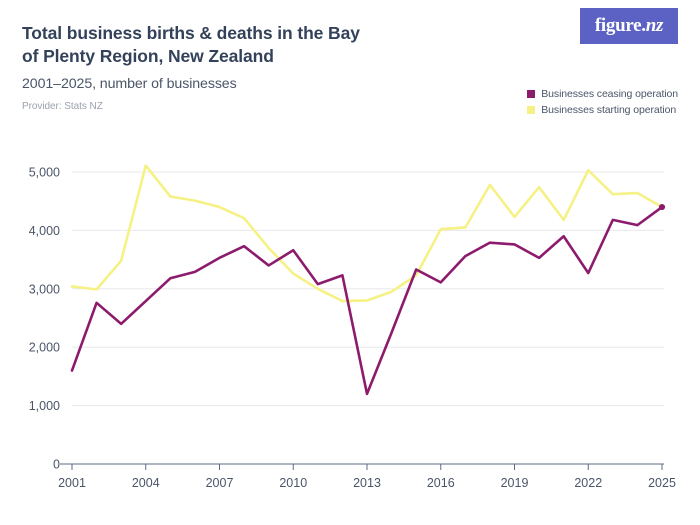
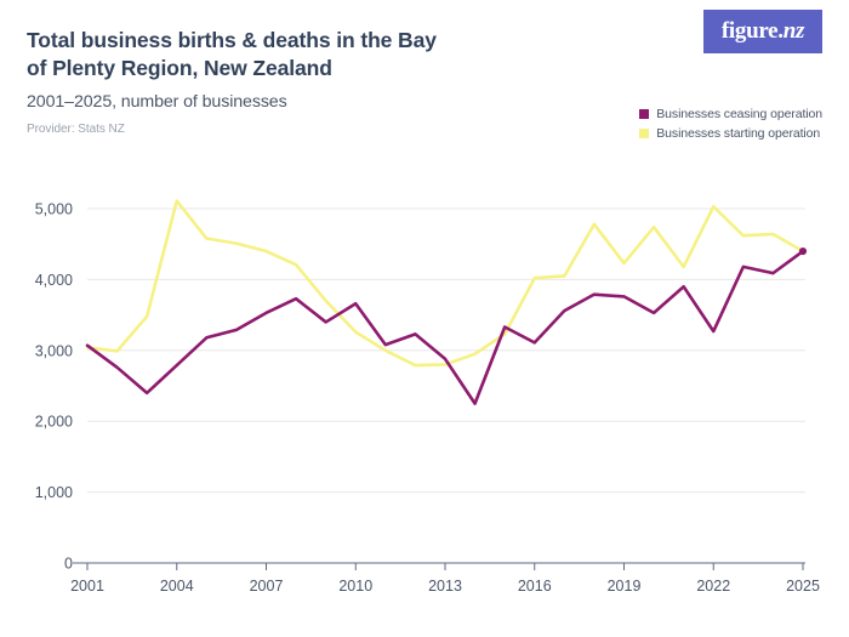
Businesses ceasing operation/2001: 1600 -> 3100
Businesses ceasing operation/2013: 1200 -> 2900
